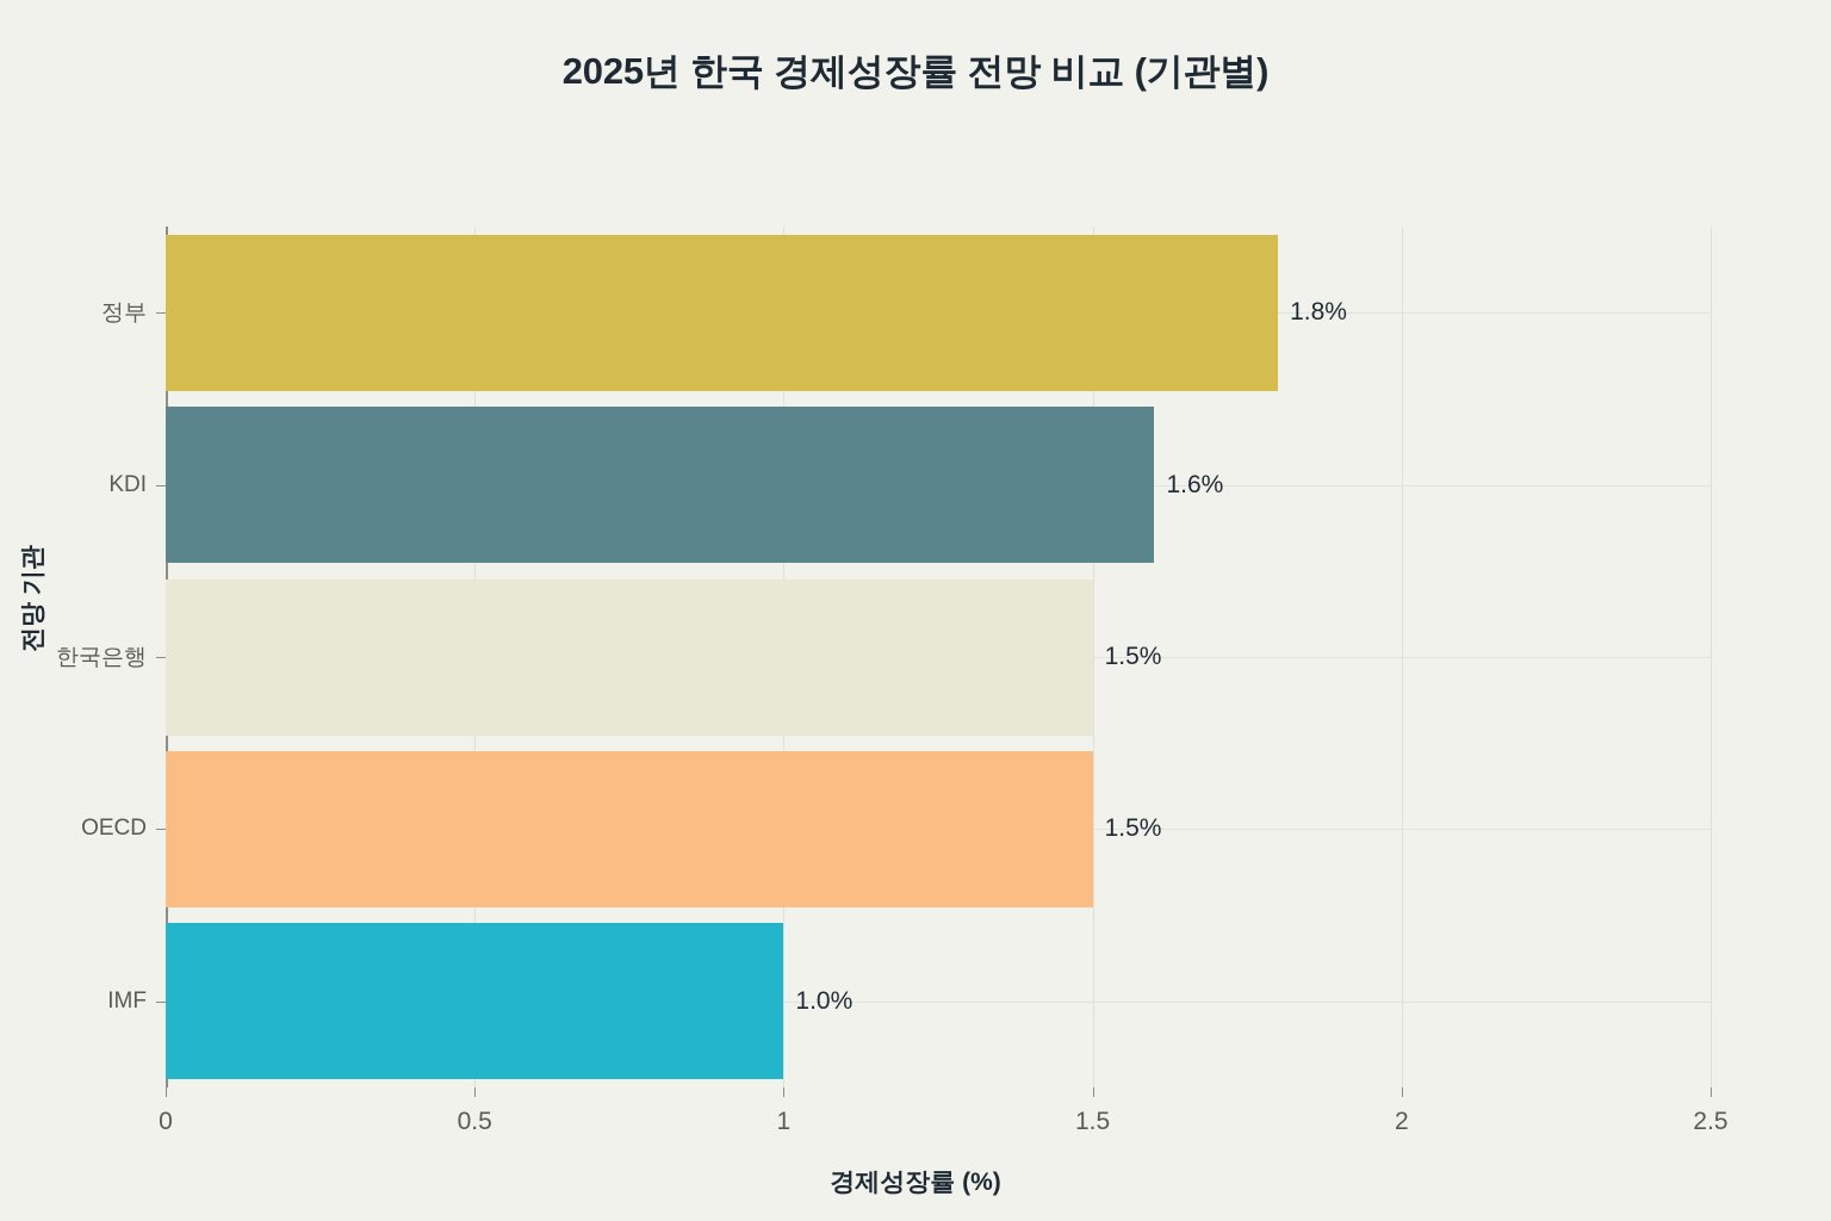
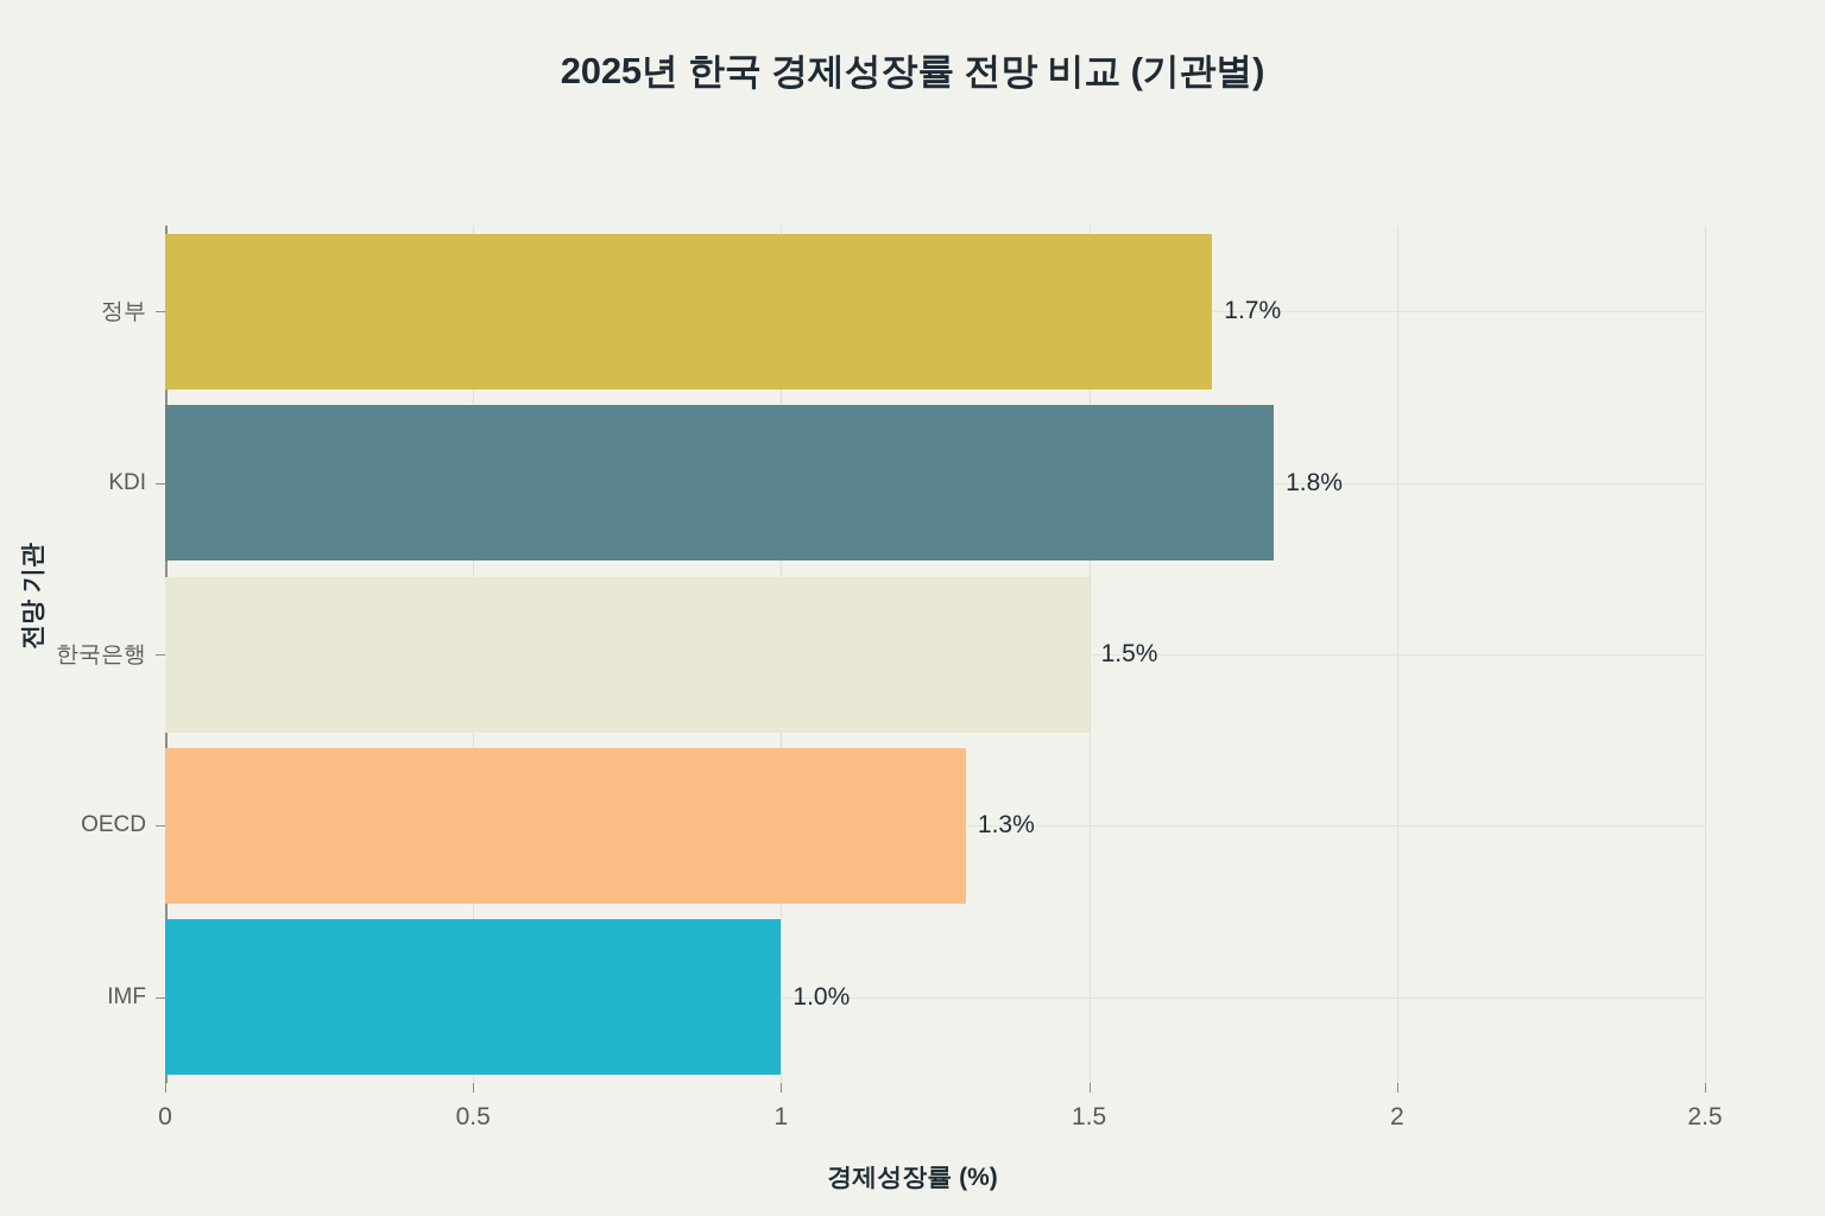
OECD: 1.5% -> 1.3%
KDI: 1.6% -> 1.8%
정부: 1.8% -> 1.7%
